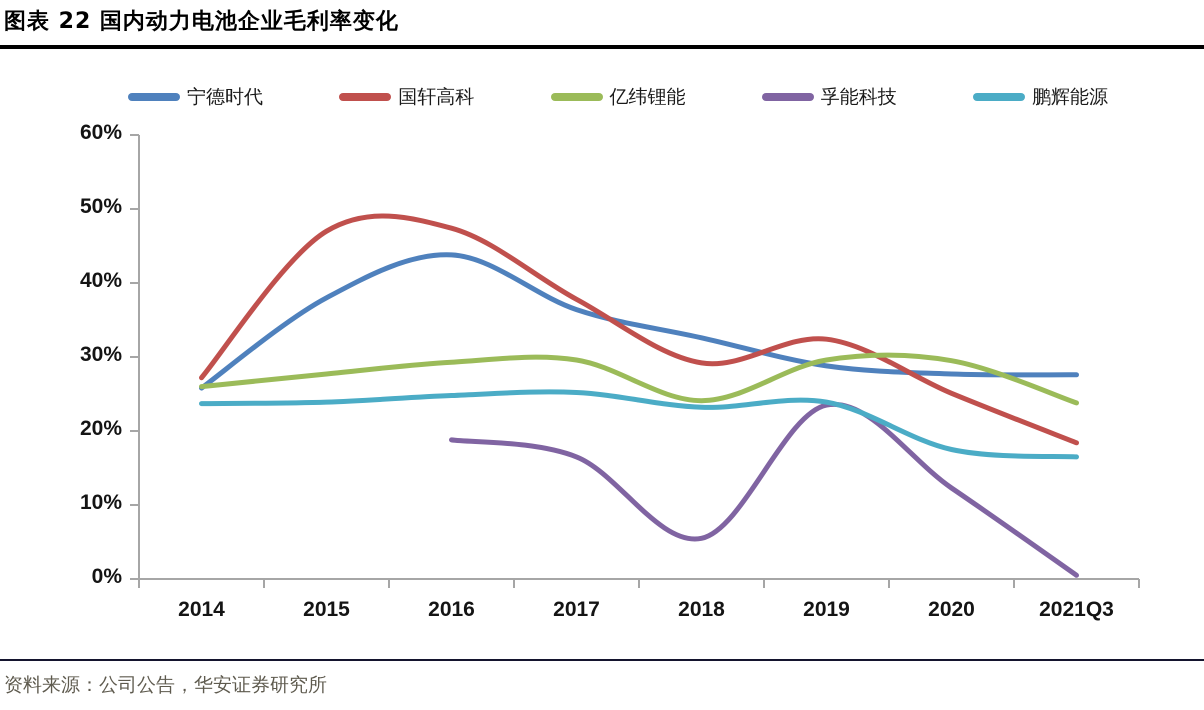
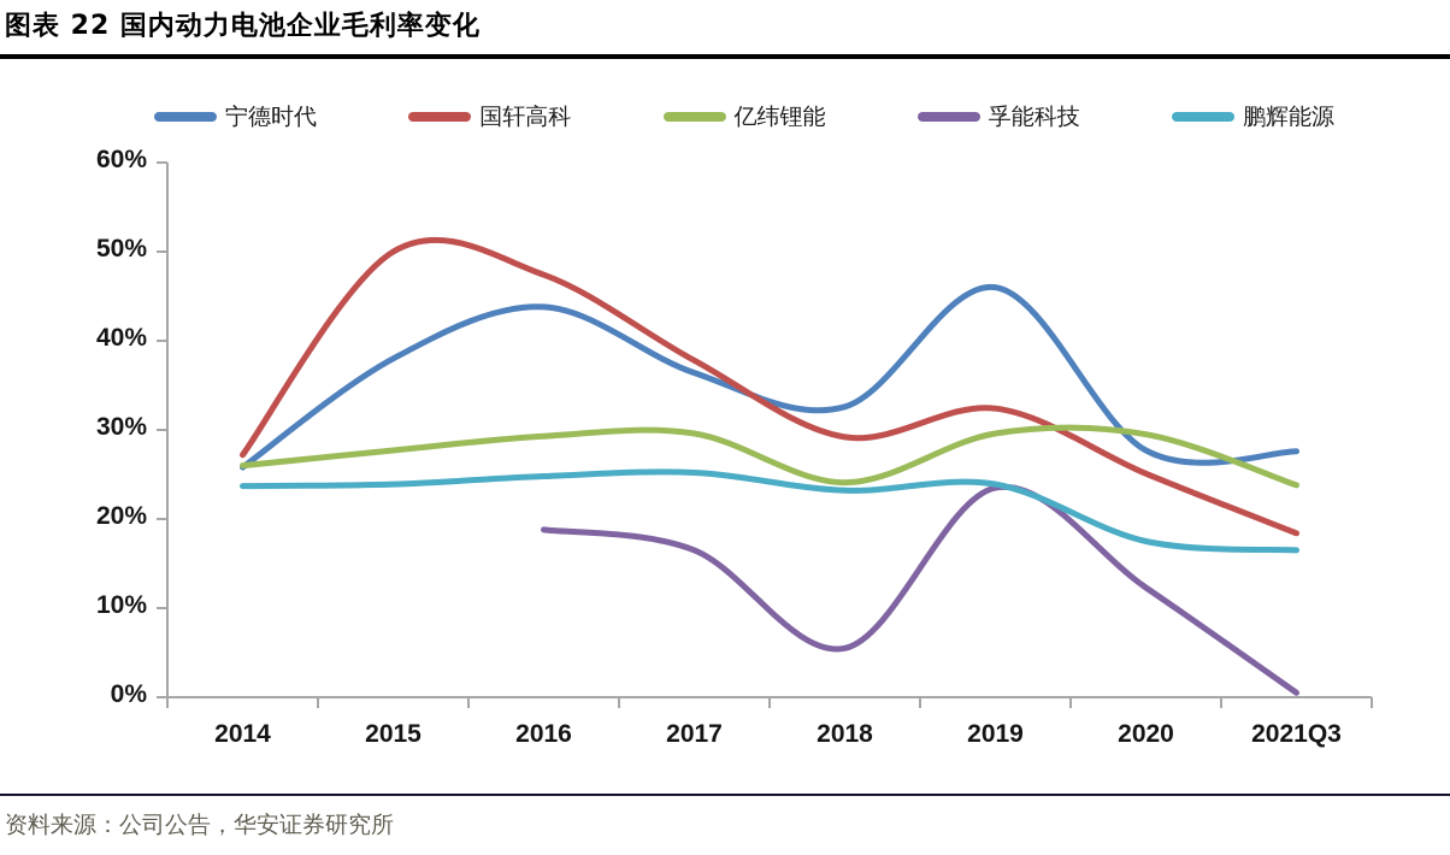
国轩高科/2015: 47% -> 50%
宁德时代/2019: 29% -> 46%
